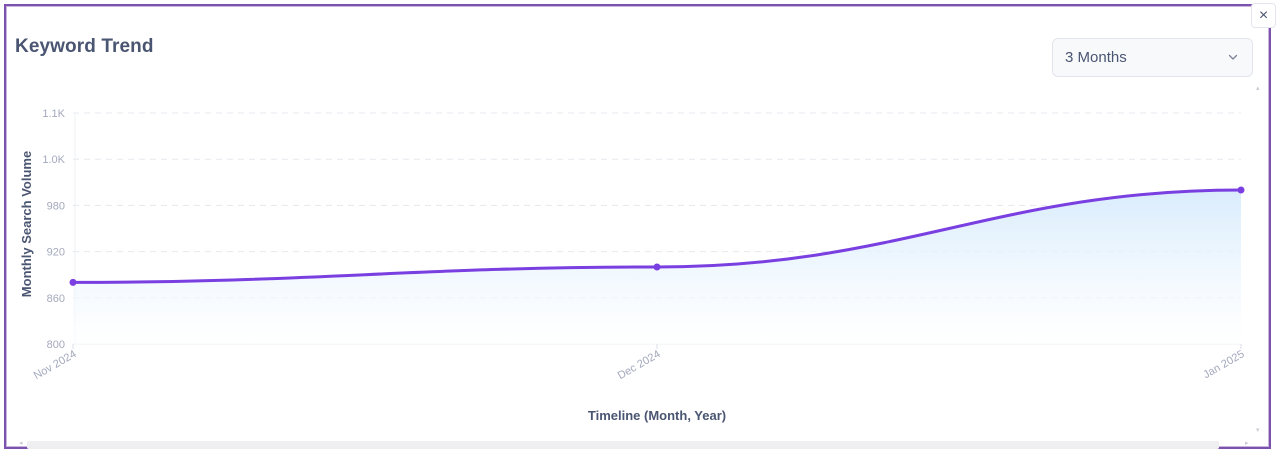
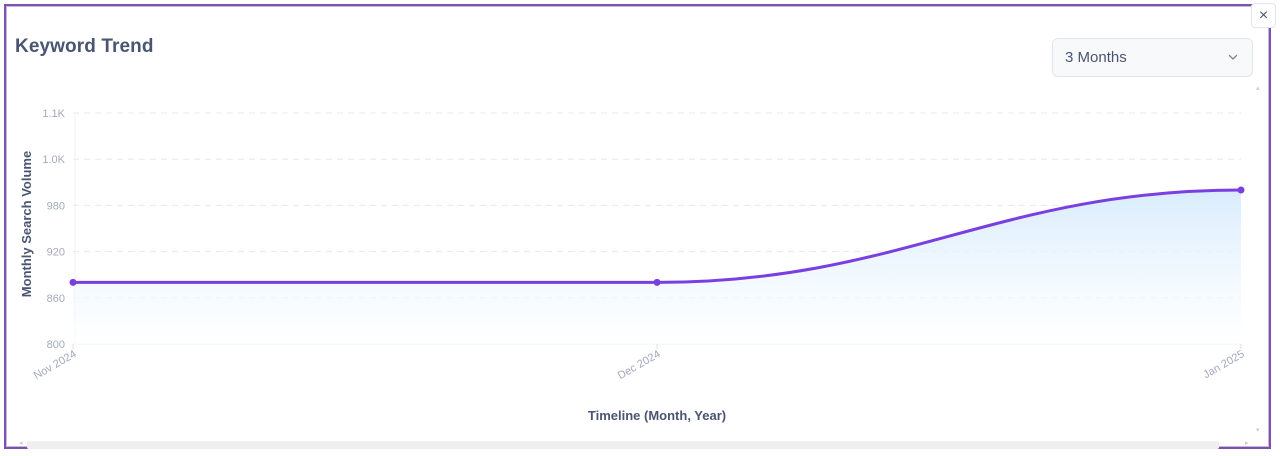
Dec 2024: 900 -> 880
